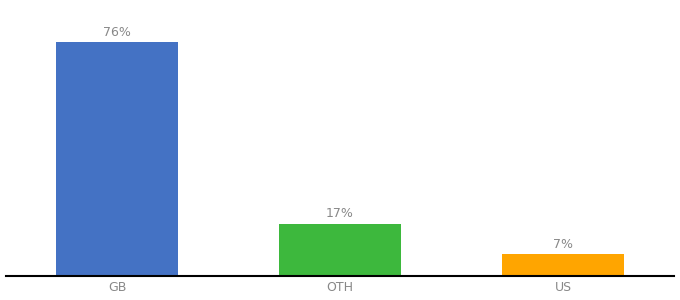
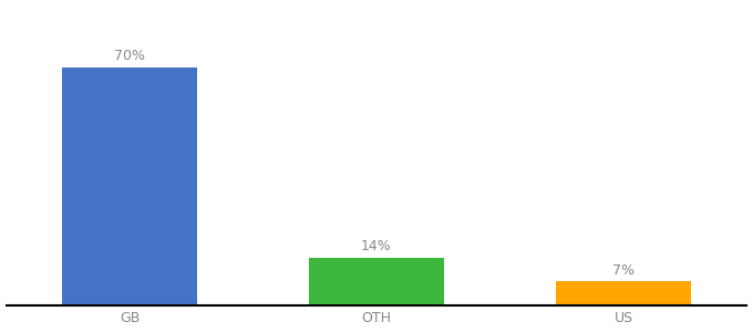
GB: 76% -> 70%
OTH: 17% -> 14%
